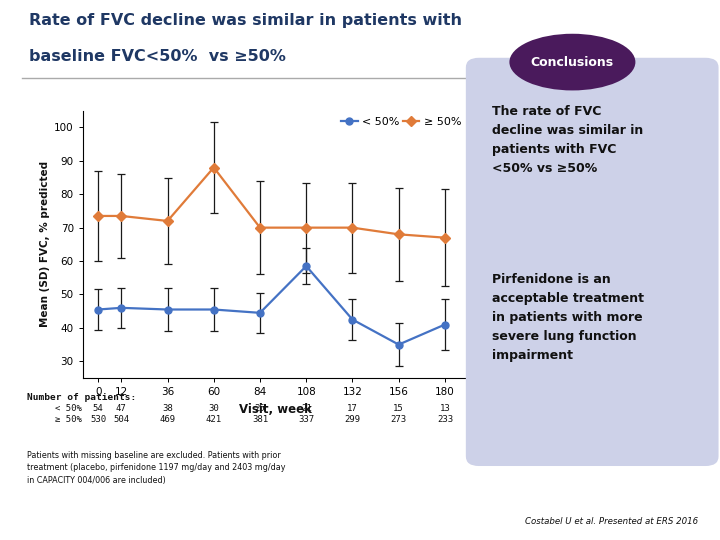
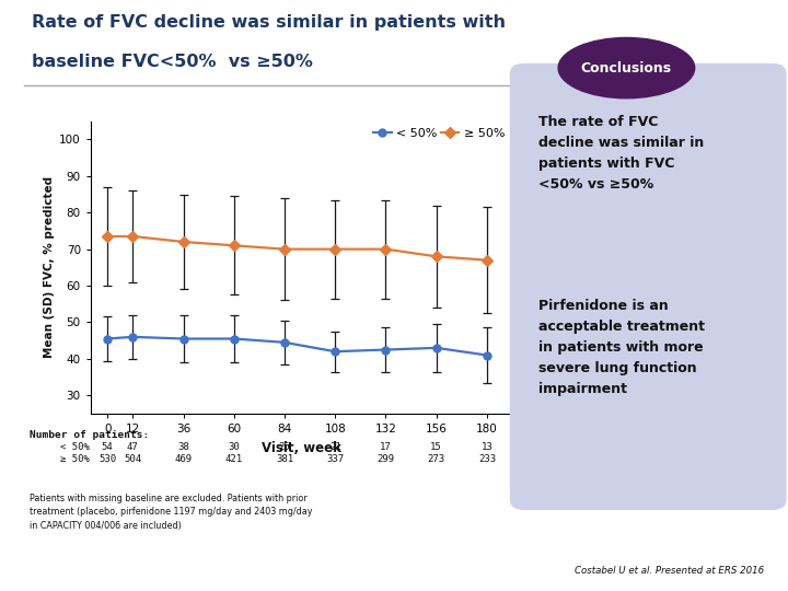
≥ 50%/60: 88.0 -> 71.0
< 50%/108: 58.5 -> 42.0
< 50%/156: 35.0 -> 43.0
